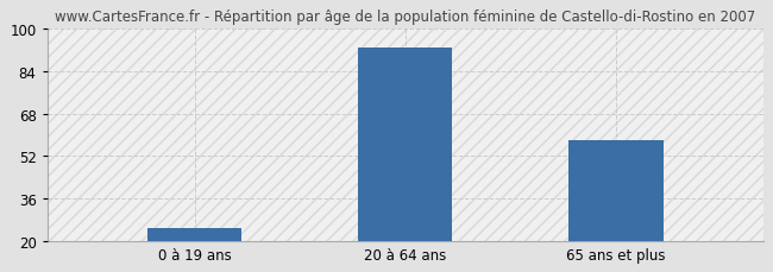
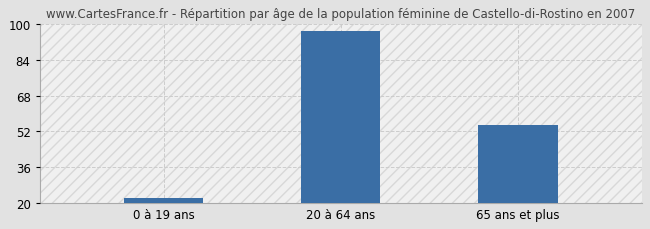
0 à 19 ans: 25 -> 22
20 à 64 ans: 93 -> 97
65 ans et plus: 58 -> 55
